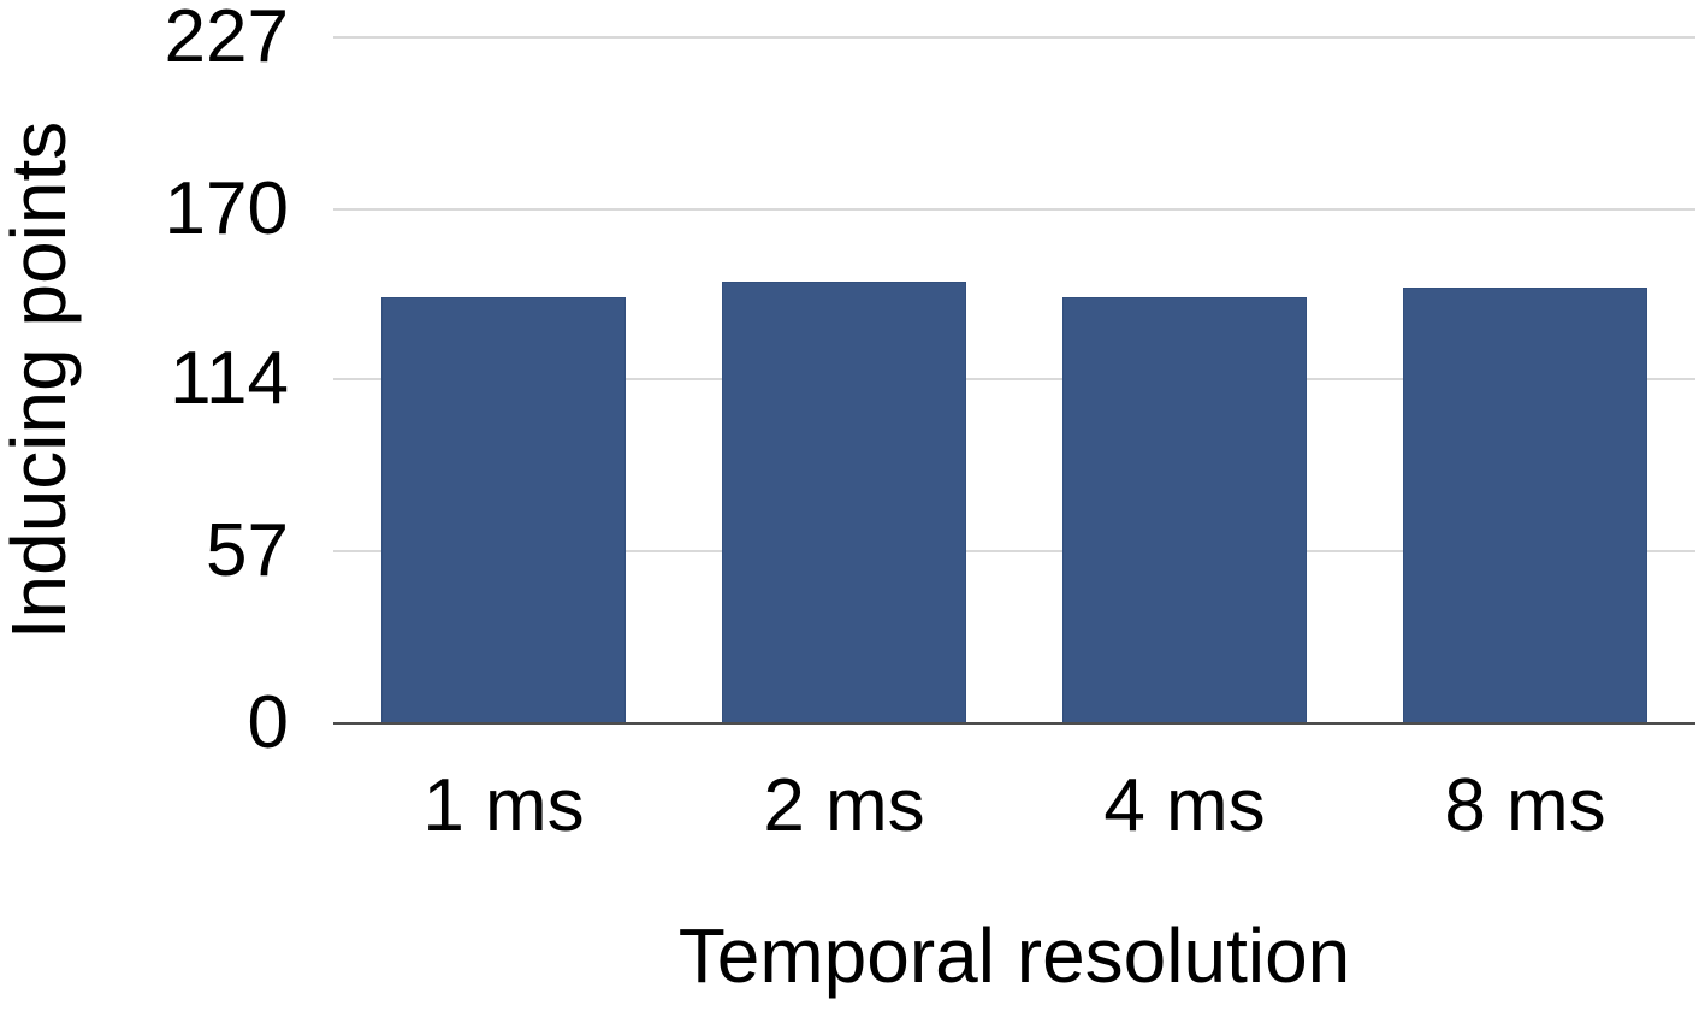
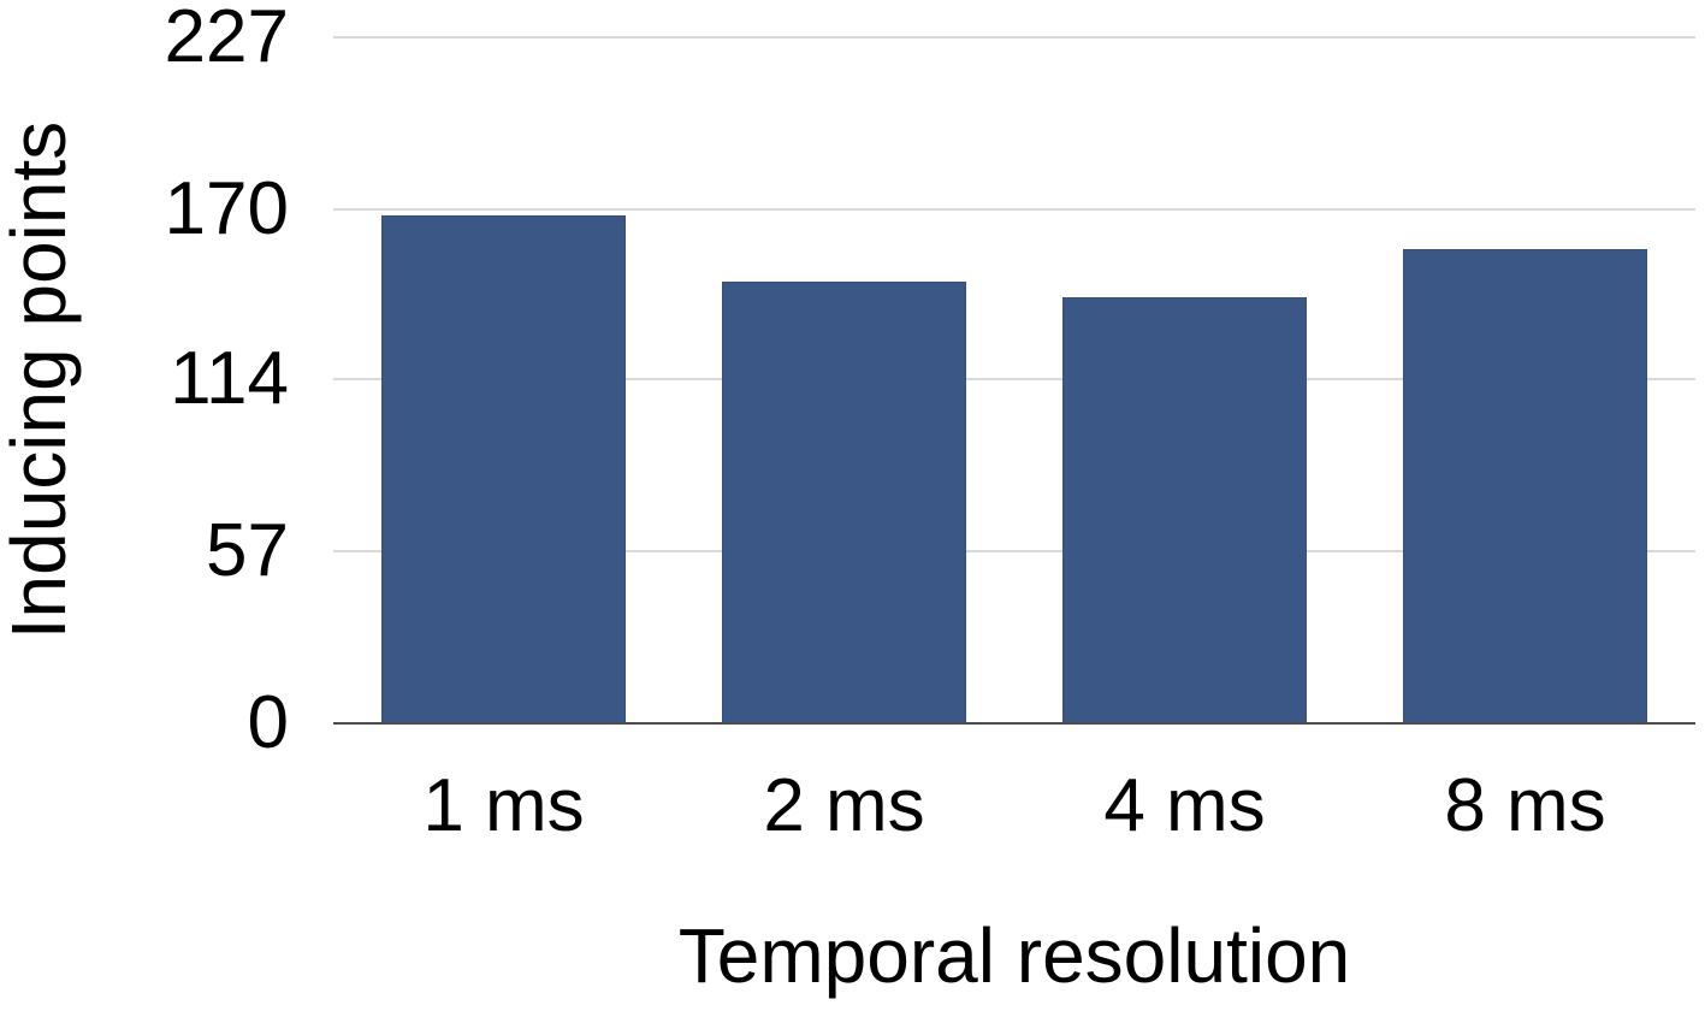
1 ms: 141 -> 168
8 ms: 144 -> 157
